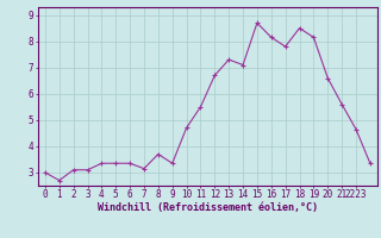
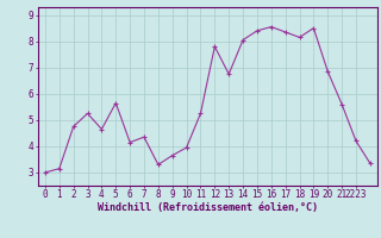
1: 2.70 -> 3.15
2: 3.10 -> 4.75
3: 3.10 -> 5.25
4: 3.35 -> 4.65
5: 3.35 -> 5.65
6: 3.35 -> 4.15
7: 3.15 -> 4.35
8: 3.70 -> 3.30
9: 3.35 -> 3.65
10: 4.70 -> 3.95
11: 5.50 -> 5.25
12: 6.70 -> 7.80
13: 7.30 -> 6.75
14: 7.10 -> 8.05
15: 8.70 -> 8.40
16: 8.15 -> 8.55
17: 7.80 -> 8.35
18: 8.50 -> 8.15
19: 8.15 -> 8.50
20: 6.60 -> 6.85
2223: 4.65 -> 4.20
